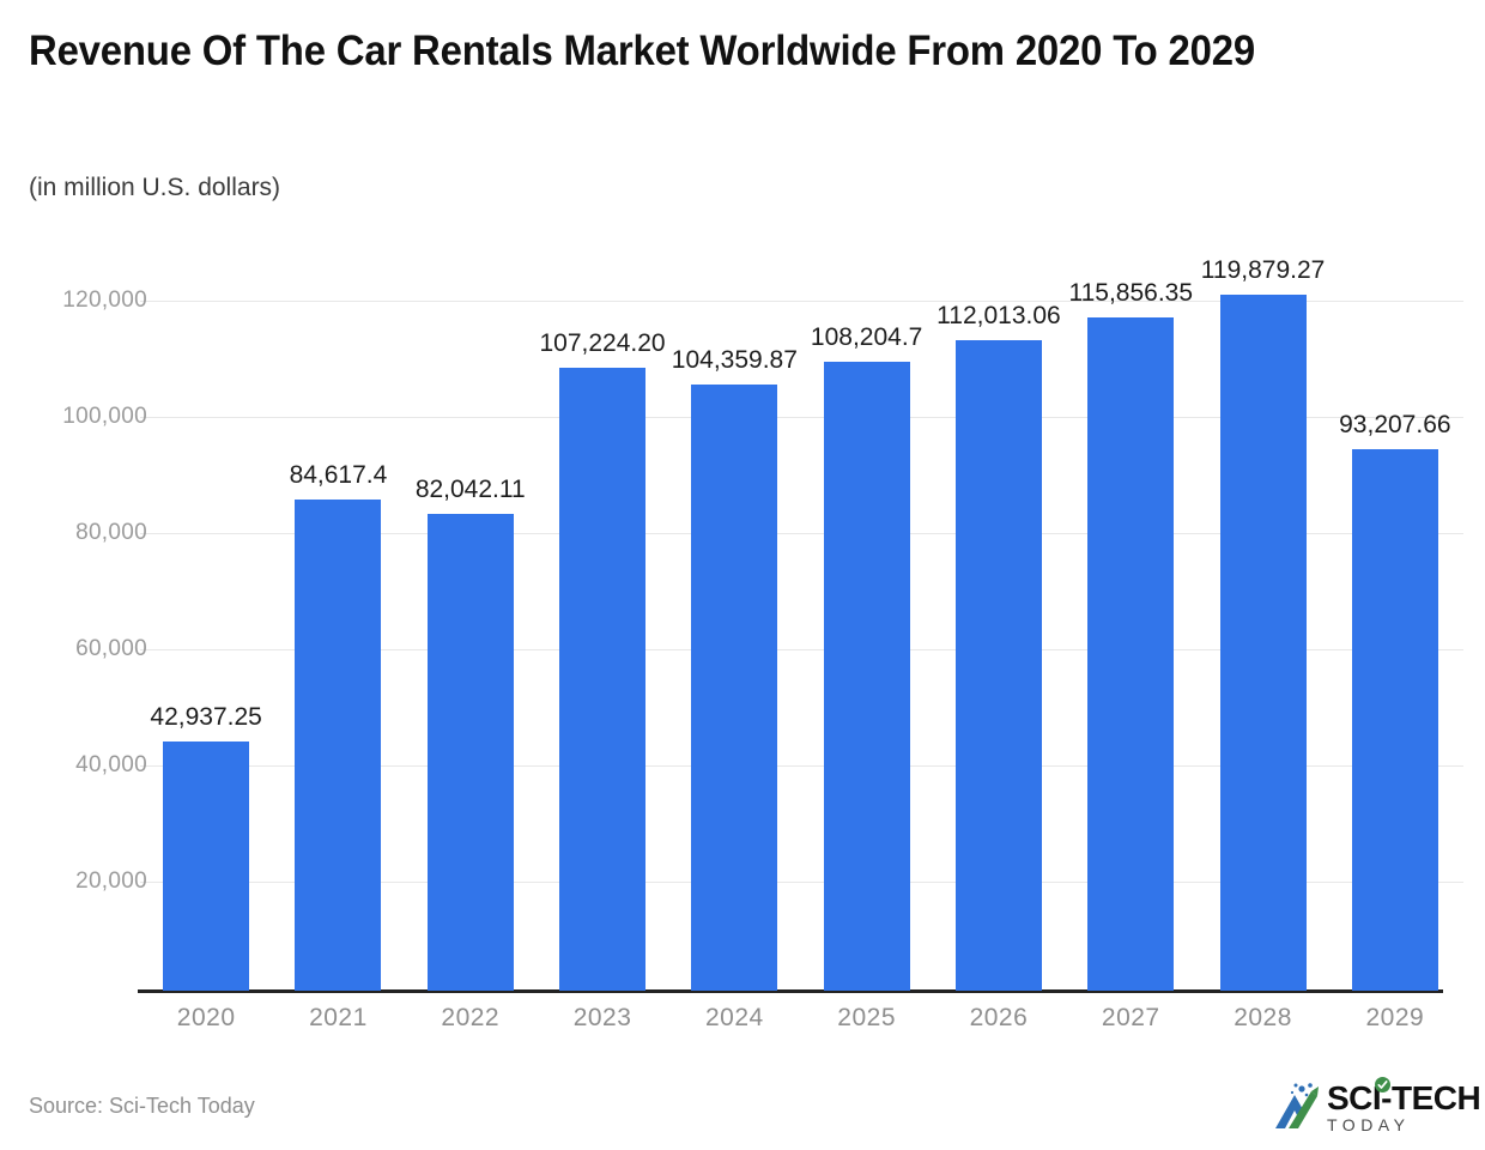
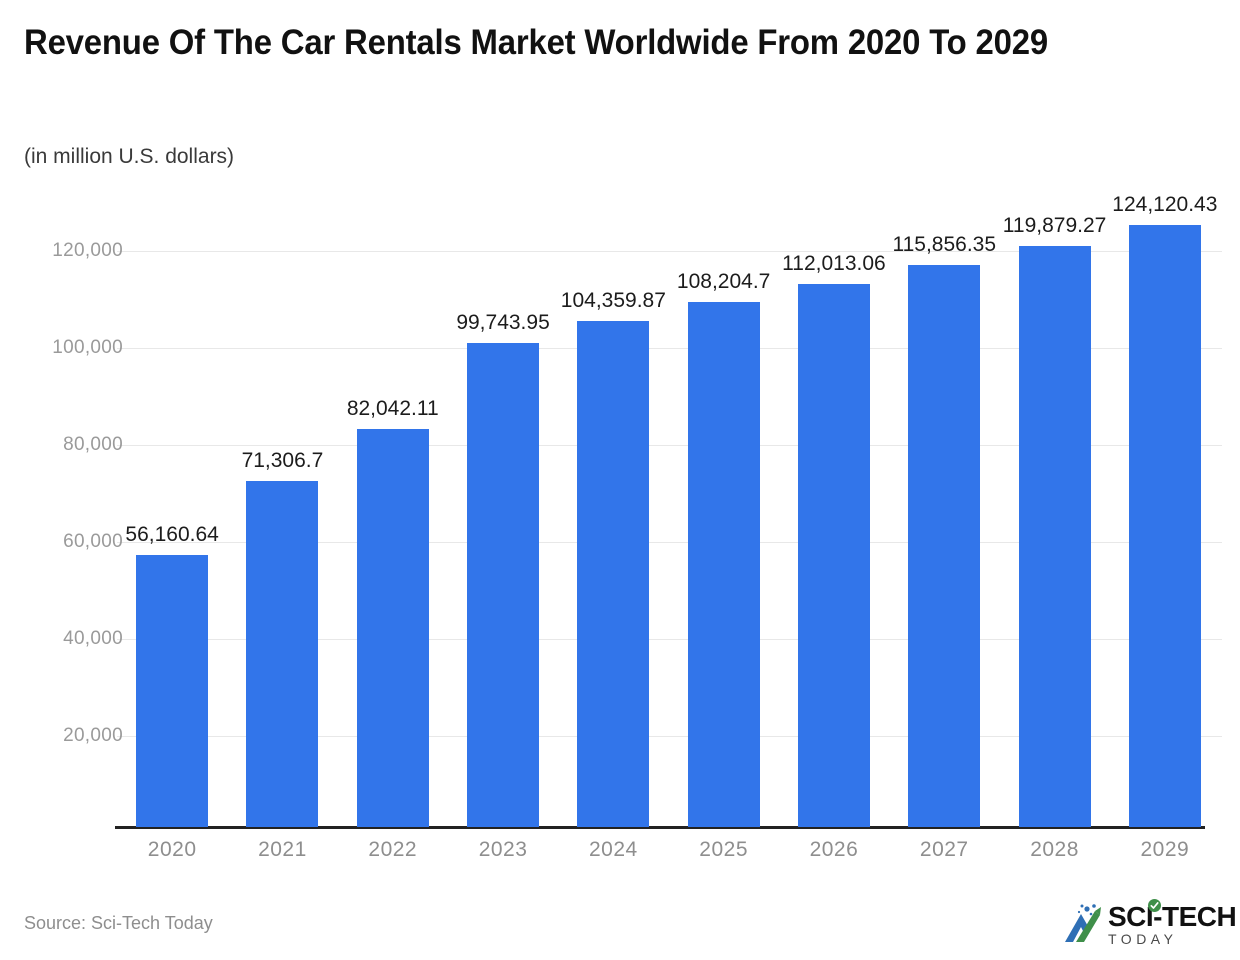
2020: 42,937.25 -> 56,160.64
2021: 84,617.4 -> 71,306.7
2023: 107,224.20 -> 99,743.95
2029: 93,207.66 -> 124,120.43
